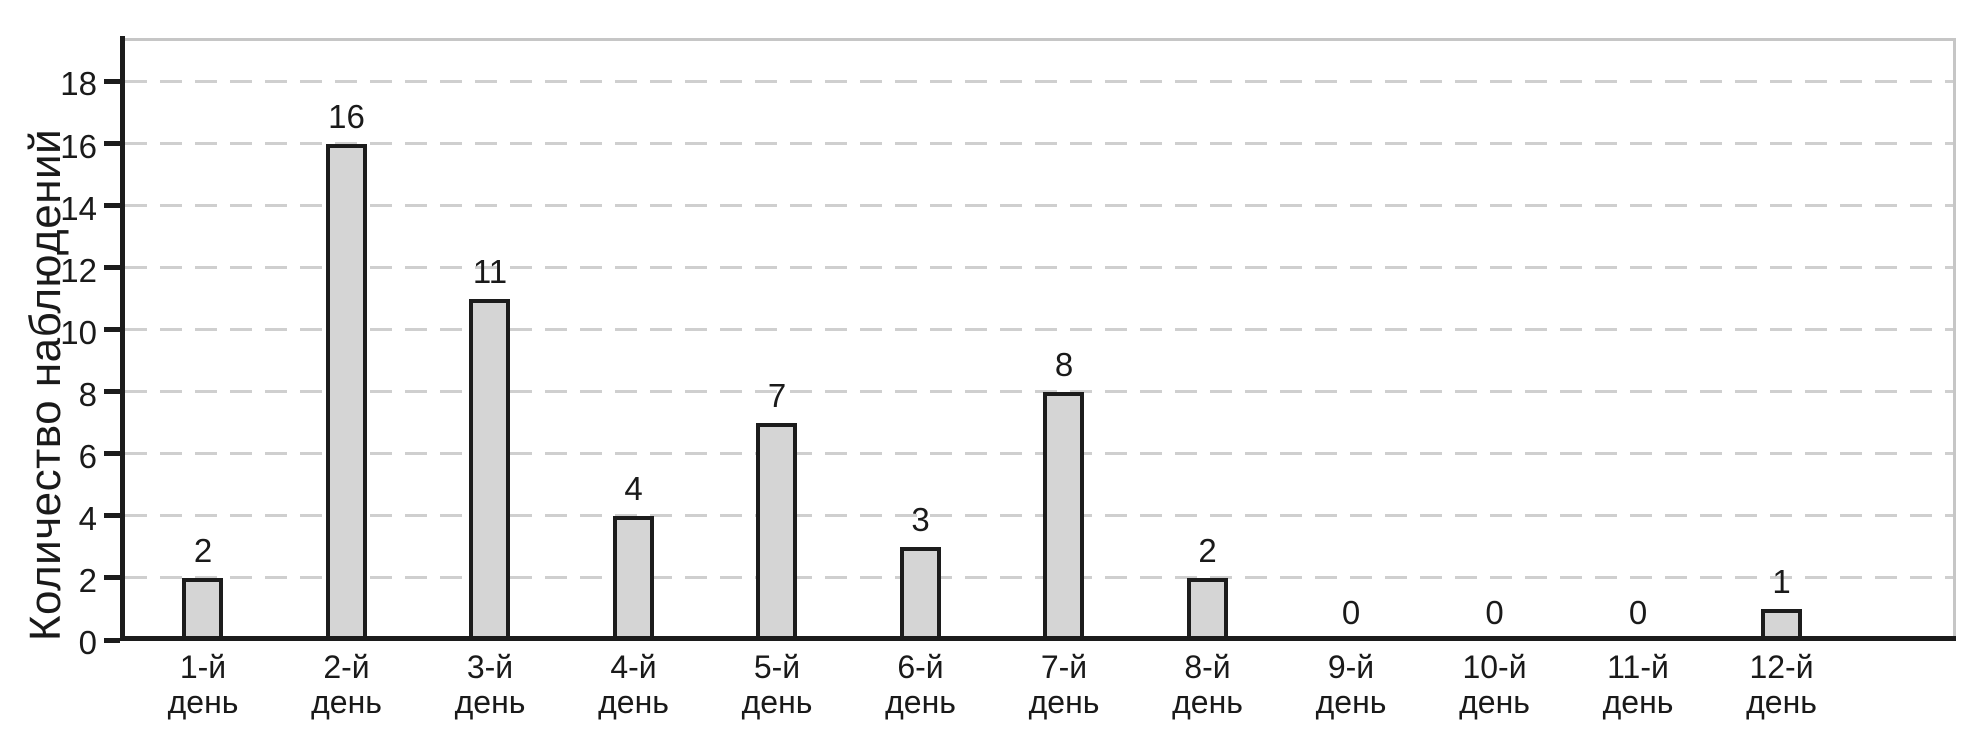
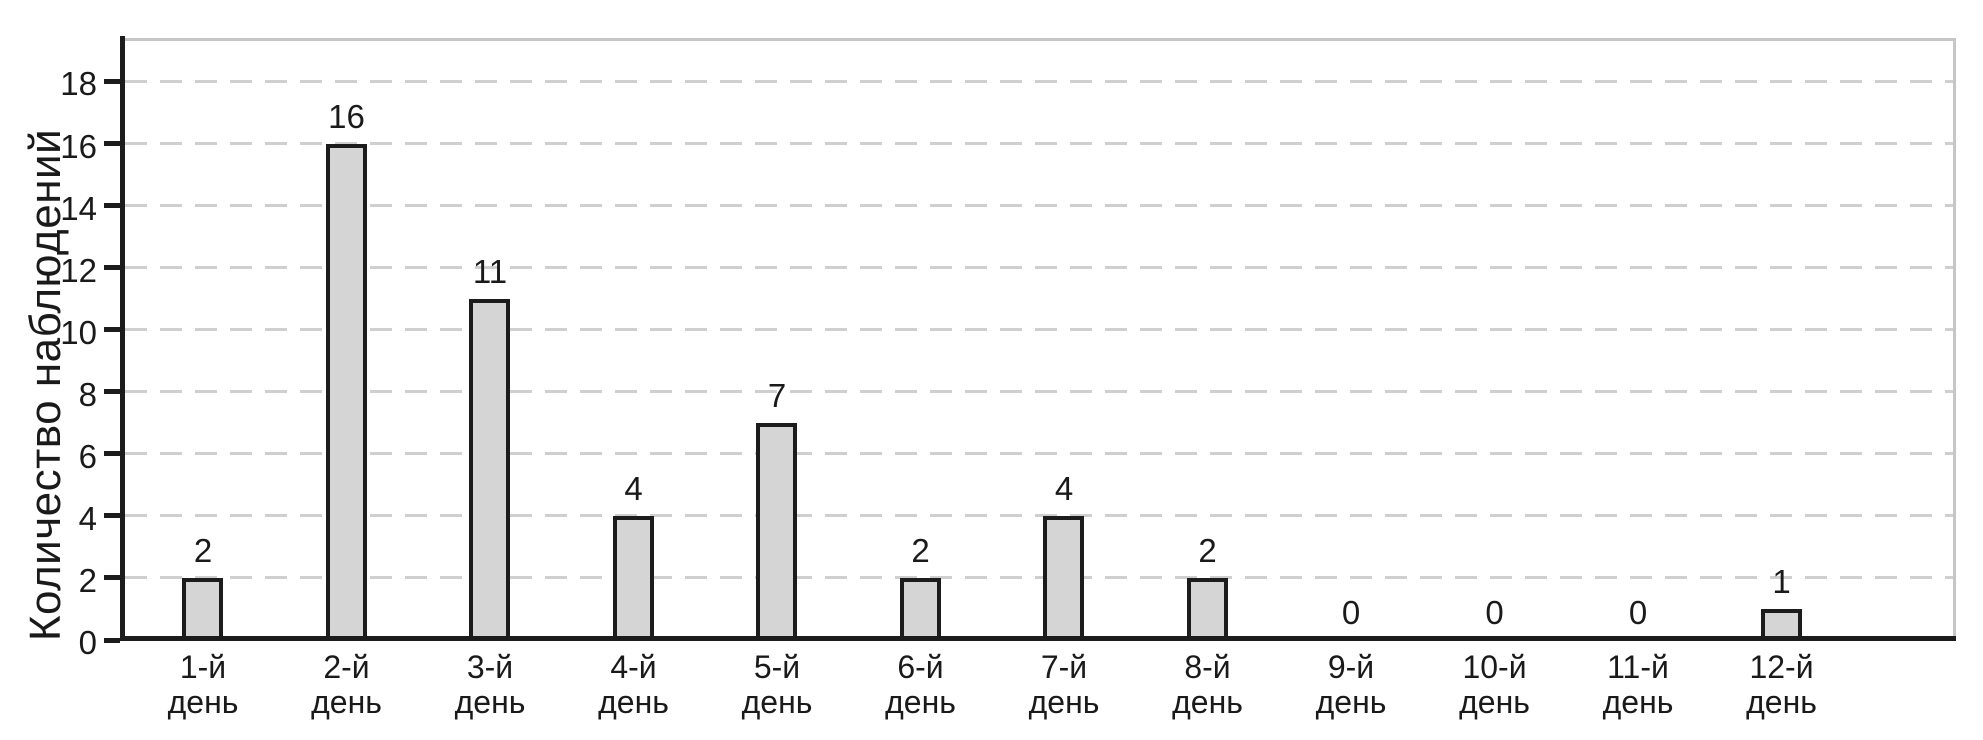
6-й: 3 -> 2
7-й: 8 -> 4
